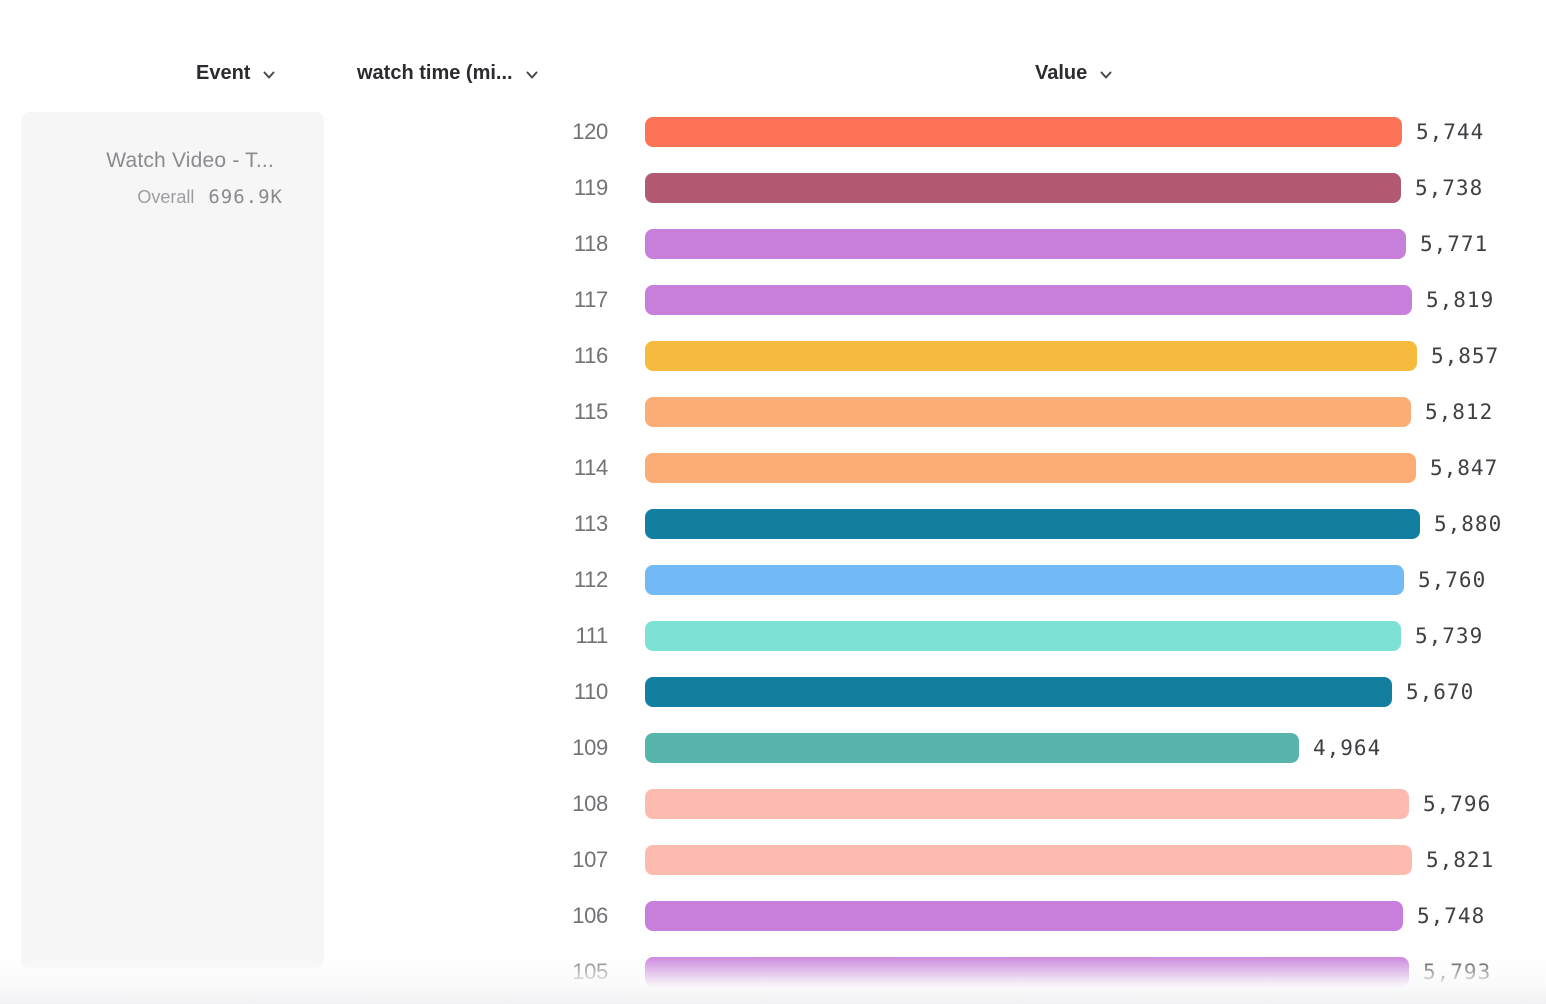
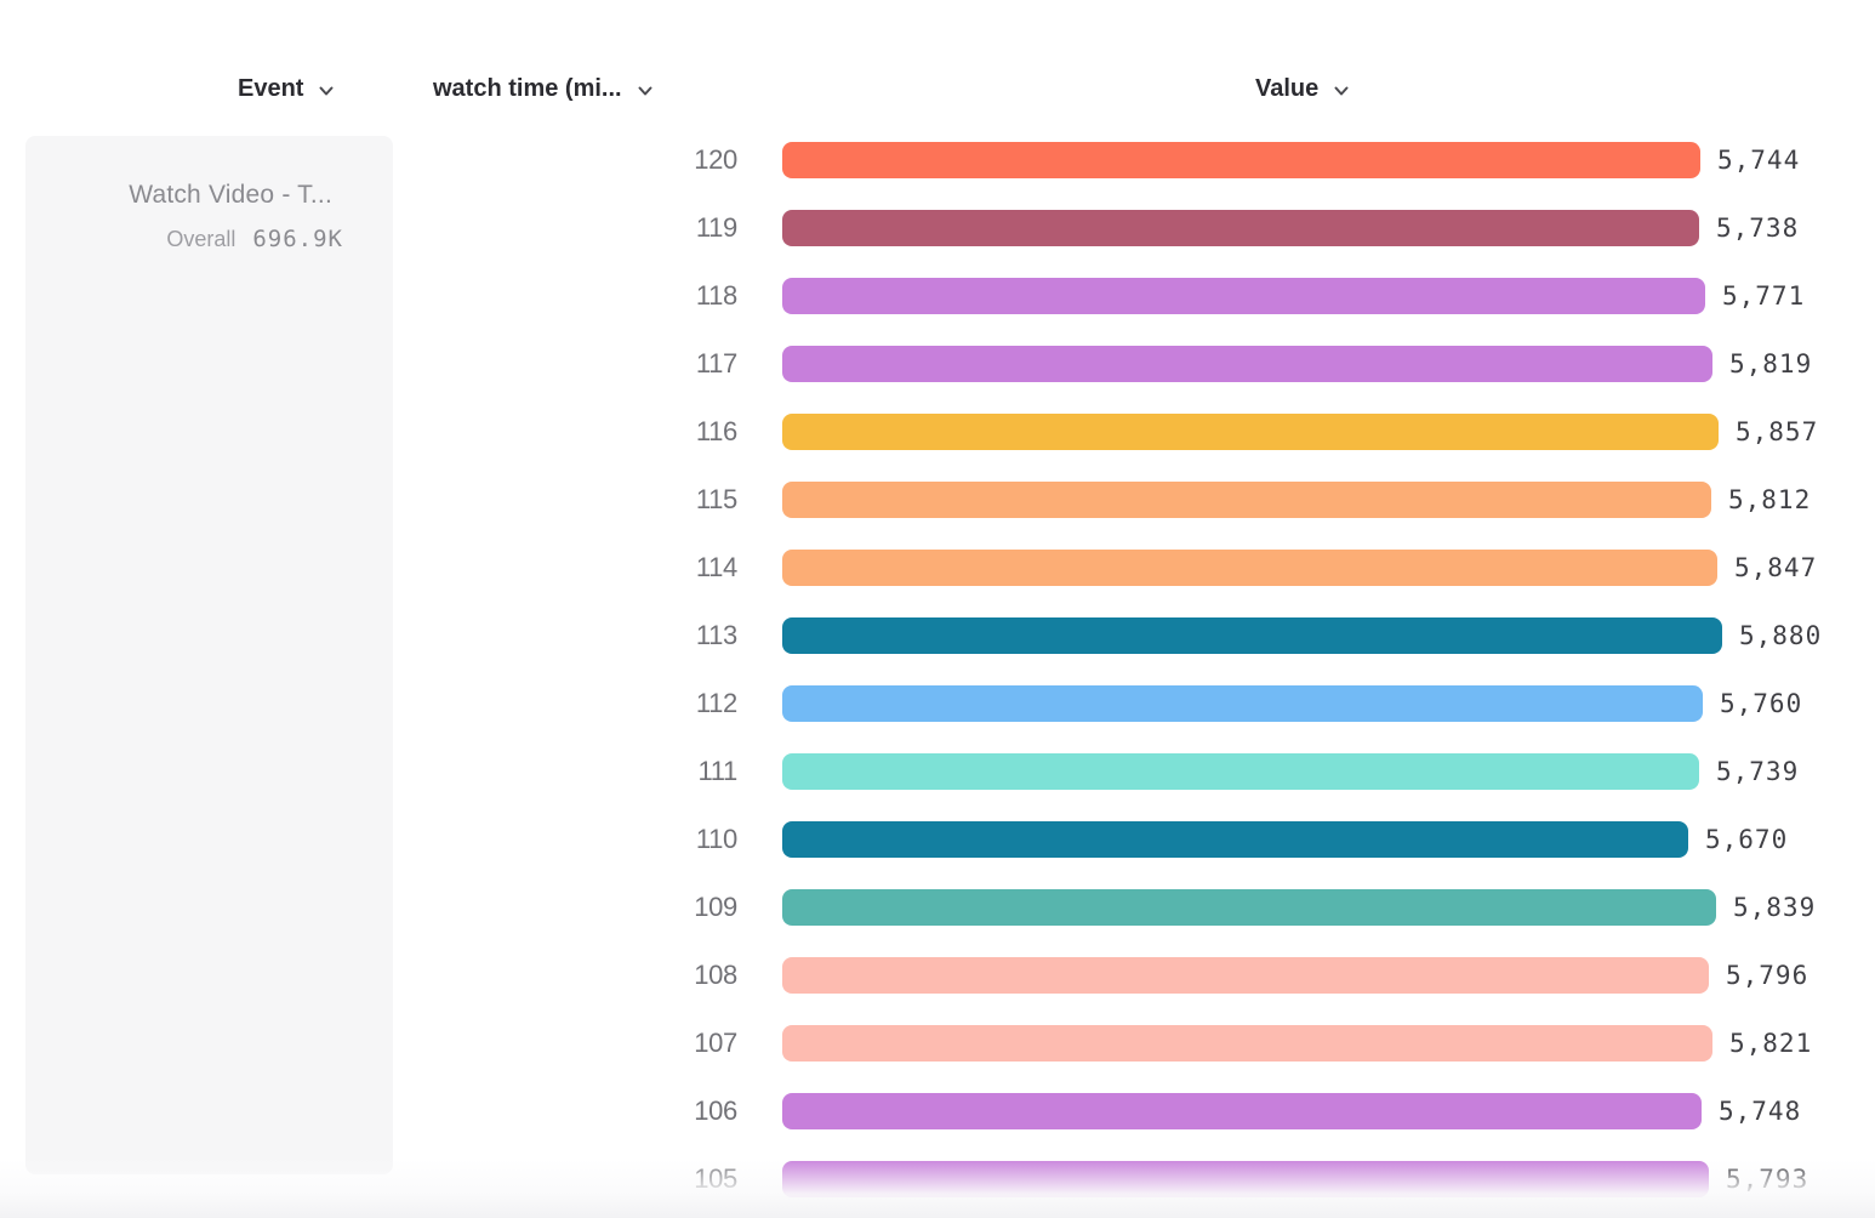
109: 4,964 -> 5,839
